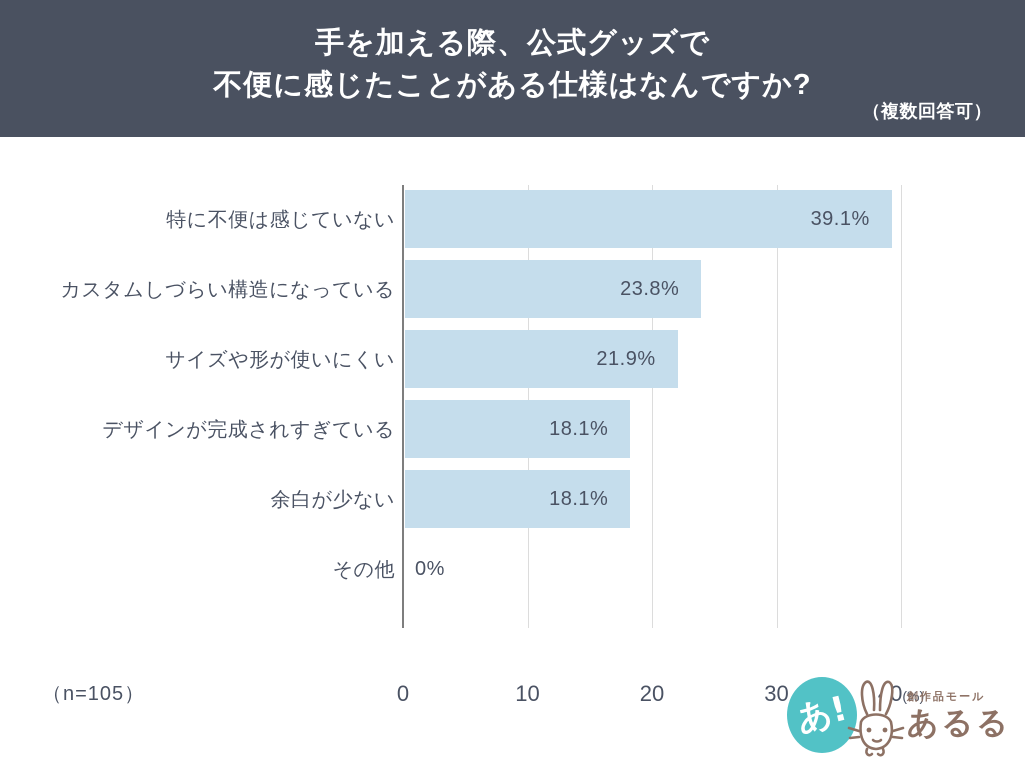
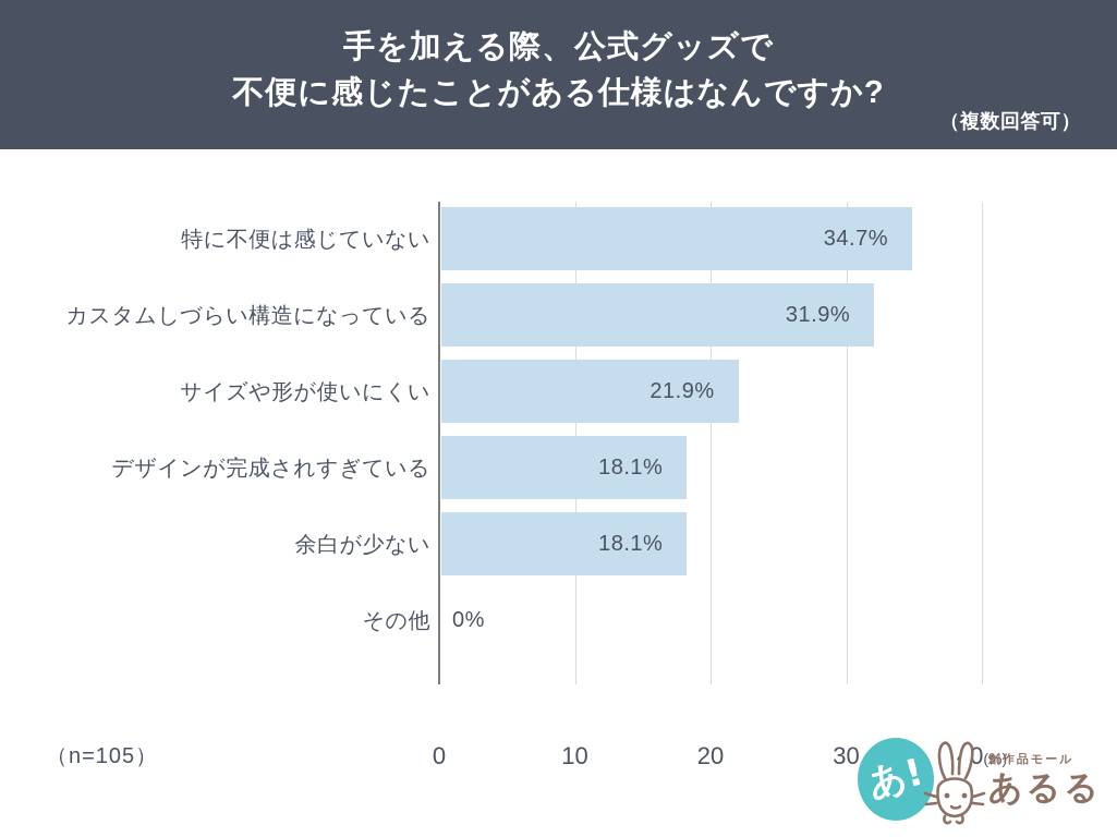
特に不便は感じていない: 39.1% -> 34.7%
カスタムしづらい構造になっている: 23.8% -> 31.9%
